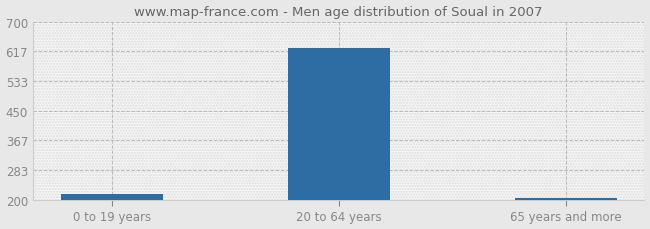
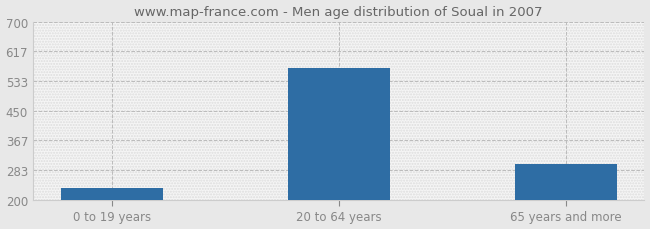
0 to 19 years: 218 -> 235
20 to 64 years: 627 -> 570
65 years and more: 207 -> 300
